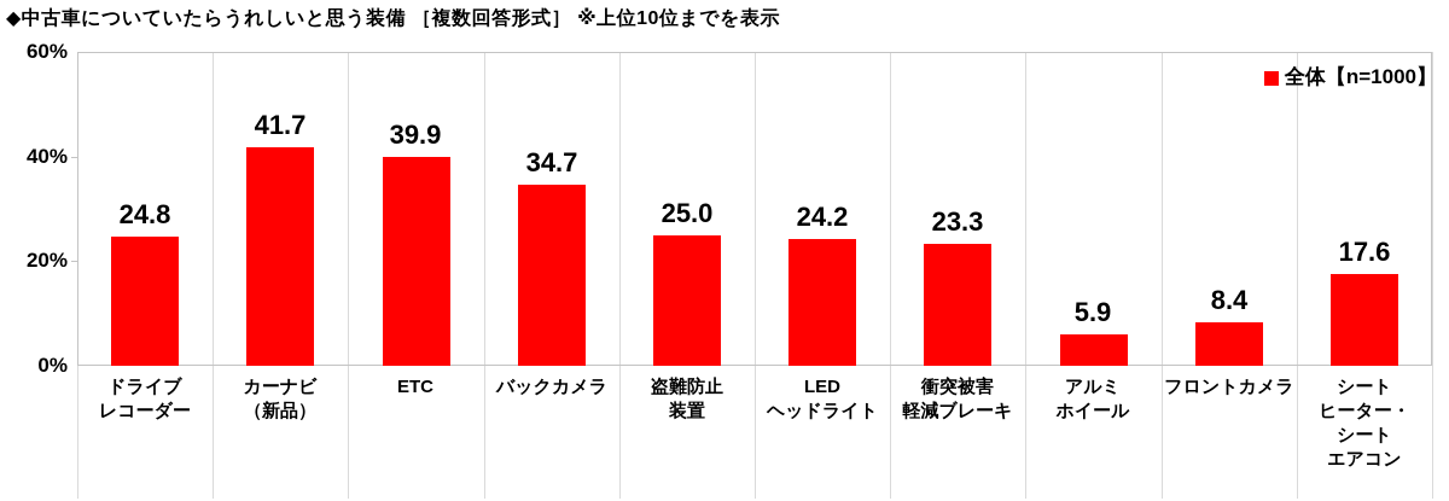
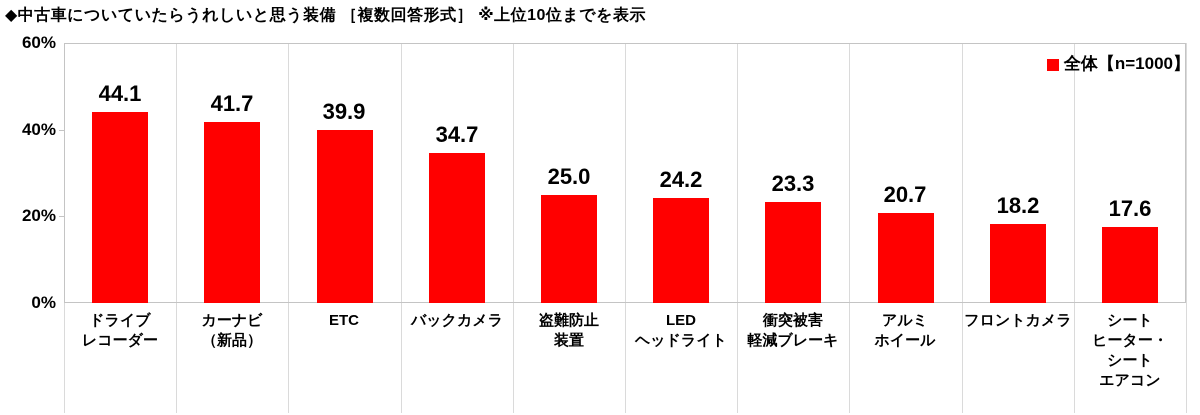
ドライブレコーダー: 24.8 -> 44.1
アルミホイール: 5.9 -> 20.7
フロントカメラ: 8.4 -> 18.2
